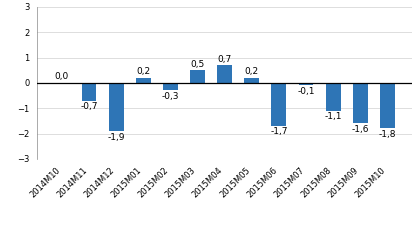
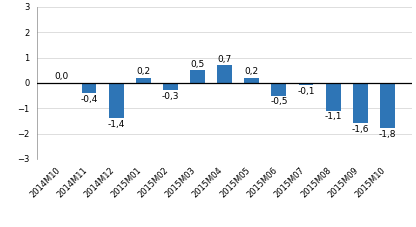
2014M11: -0,7 -> -0,4
2014M12: -1,9 -> -1,4
2015M06: -1,7 -> -0,5
